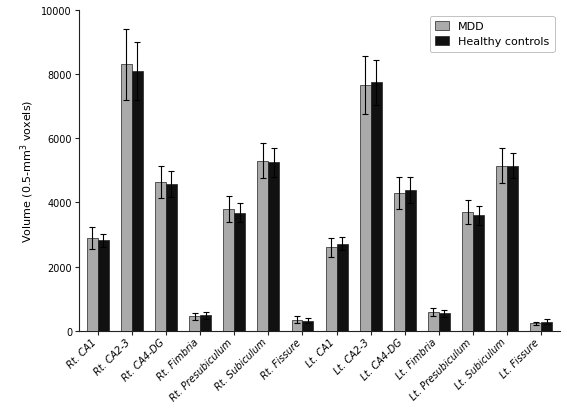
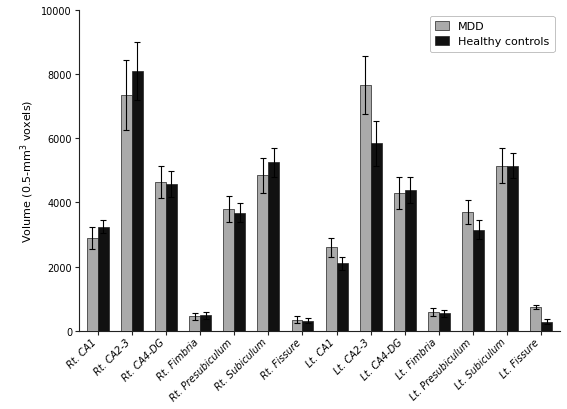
Healthy controls/Rt. CA1: 2820 -> 3250
MDD/Rt. CA2-3: 8300 -> 7350
MDD/Rt. Subiculum: 5300 -> 4850
Healthy controls/Lt. CA1: 2720 -> 2100
Healthy controls/Lt. CA2-3: 7750 -> 5850
Healthy controls/Lt. Presubiculum: 3600 -> 3150
MDD/Lt. Fissure: 230 -> 750
